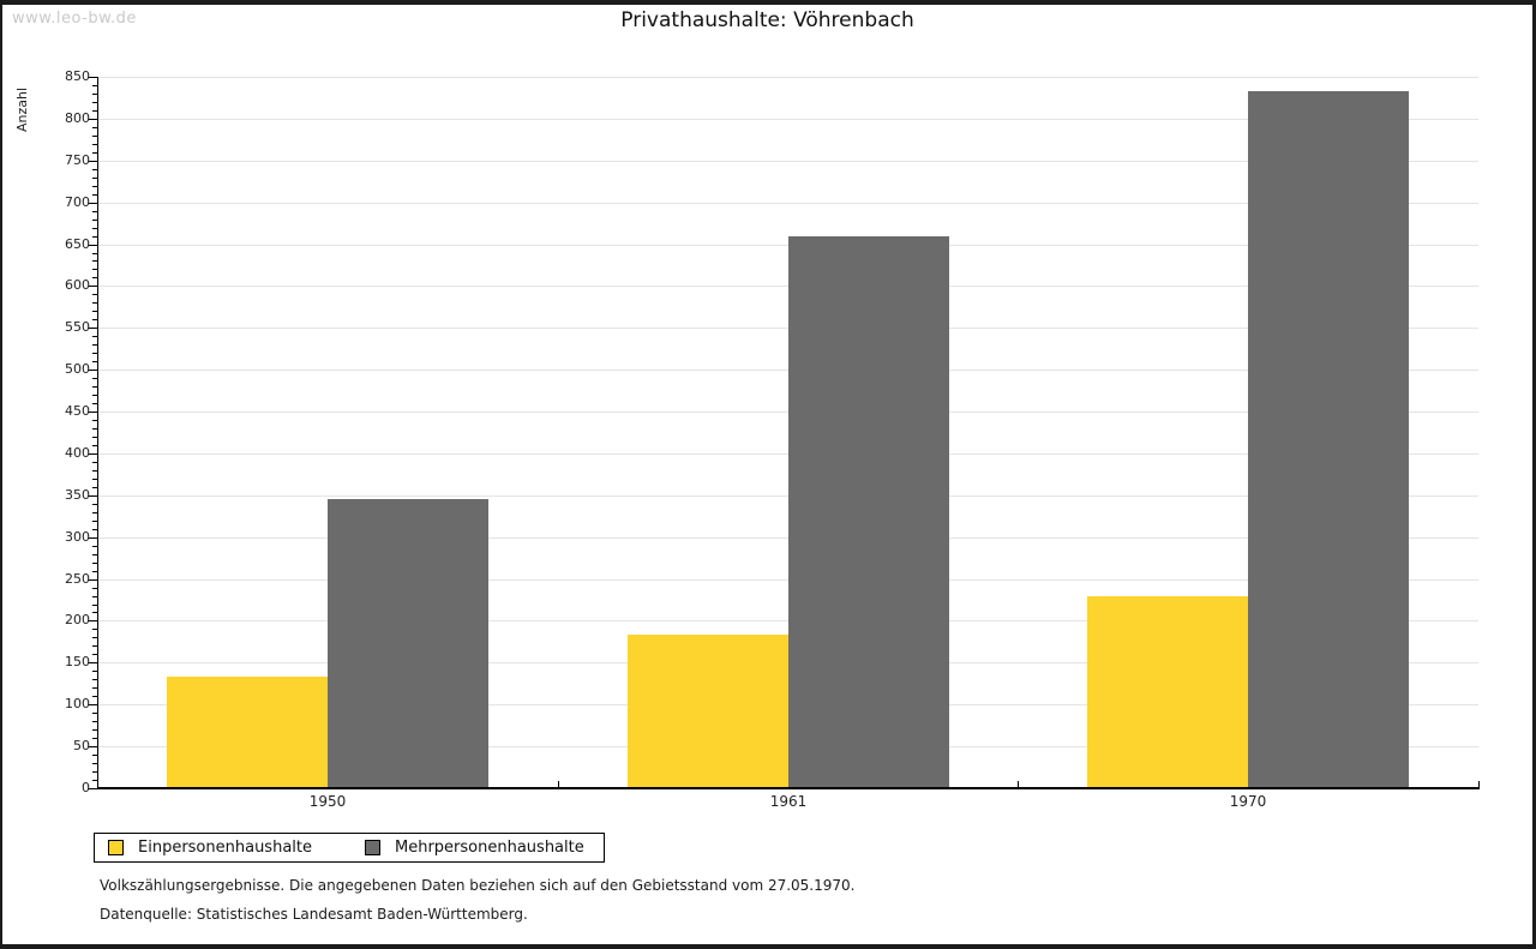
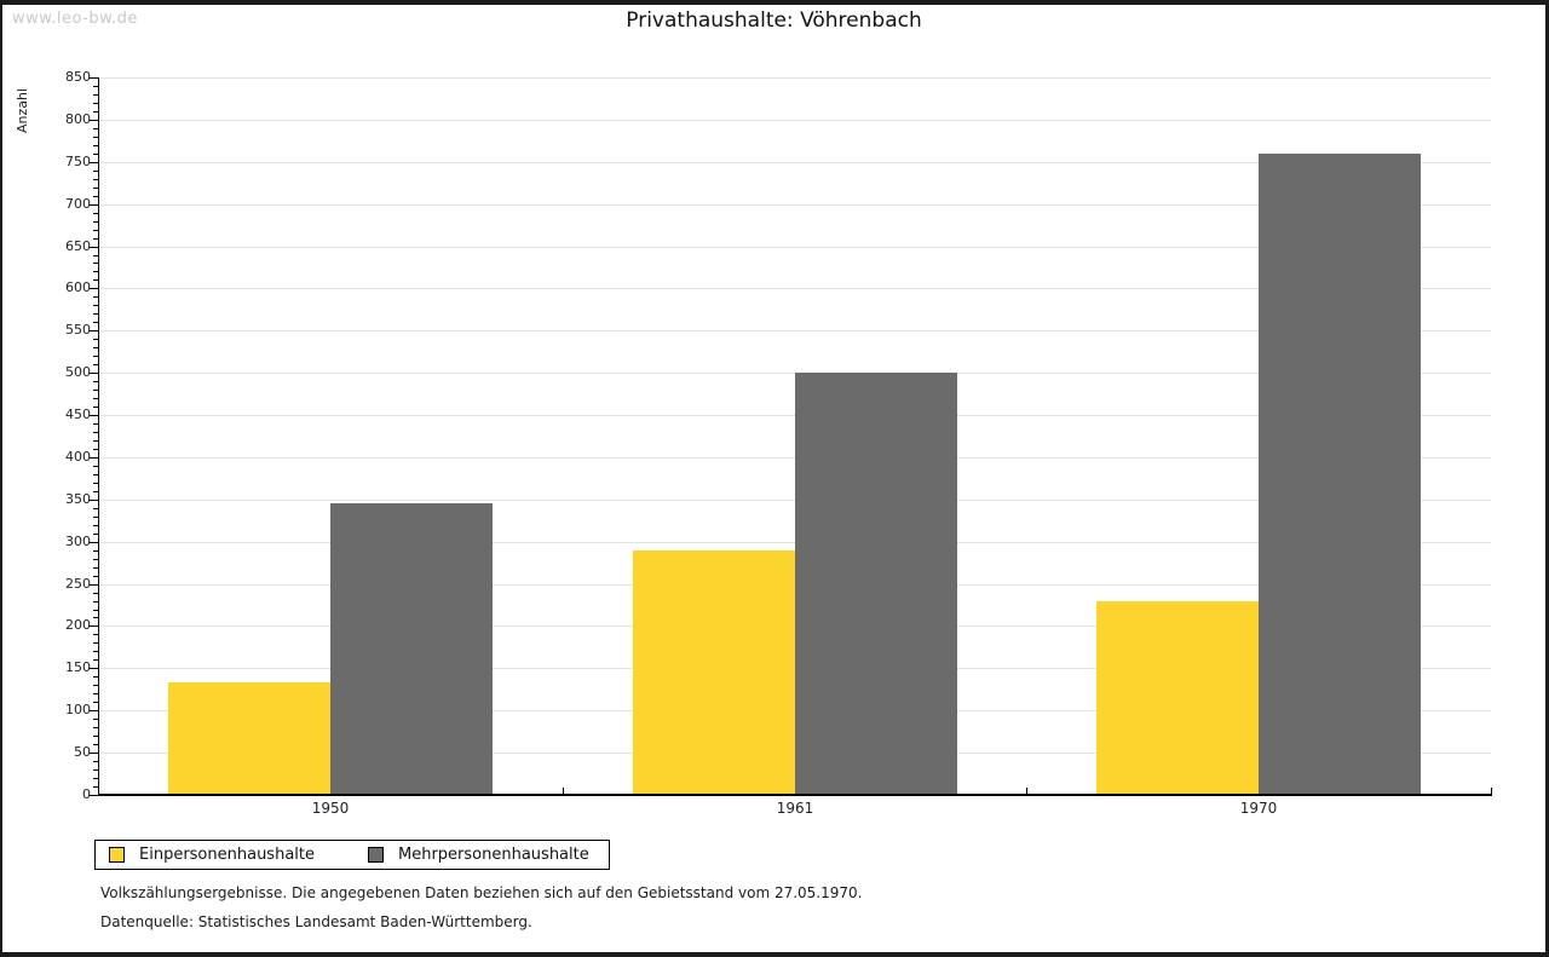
Einpersonenhaushalte/1961: 180 -> 290
Mehrpersonenhaushalte/1961: 660 -> 500
Mehrpersonenhaushalte/1970: 830 -> 760
